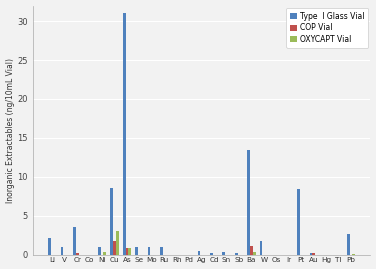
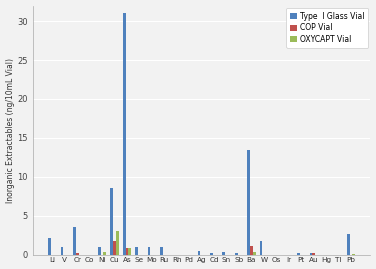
Type I Glass Vial/Pt: 8.4 -> 0.1
